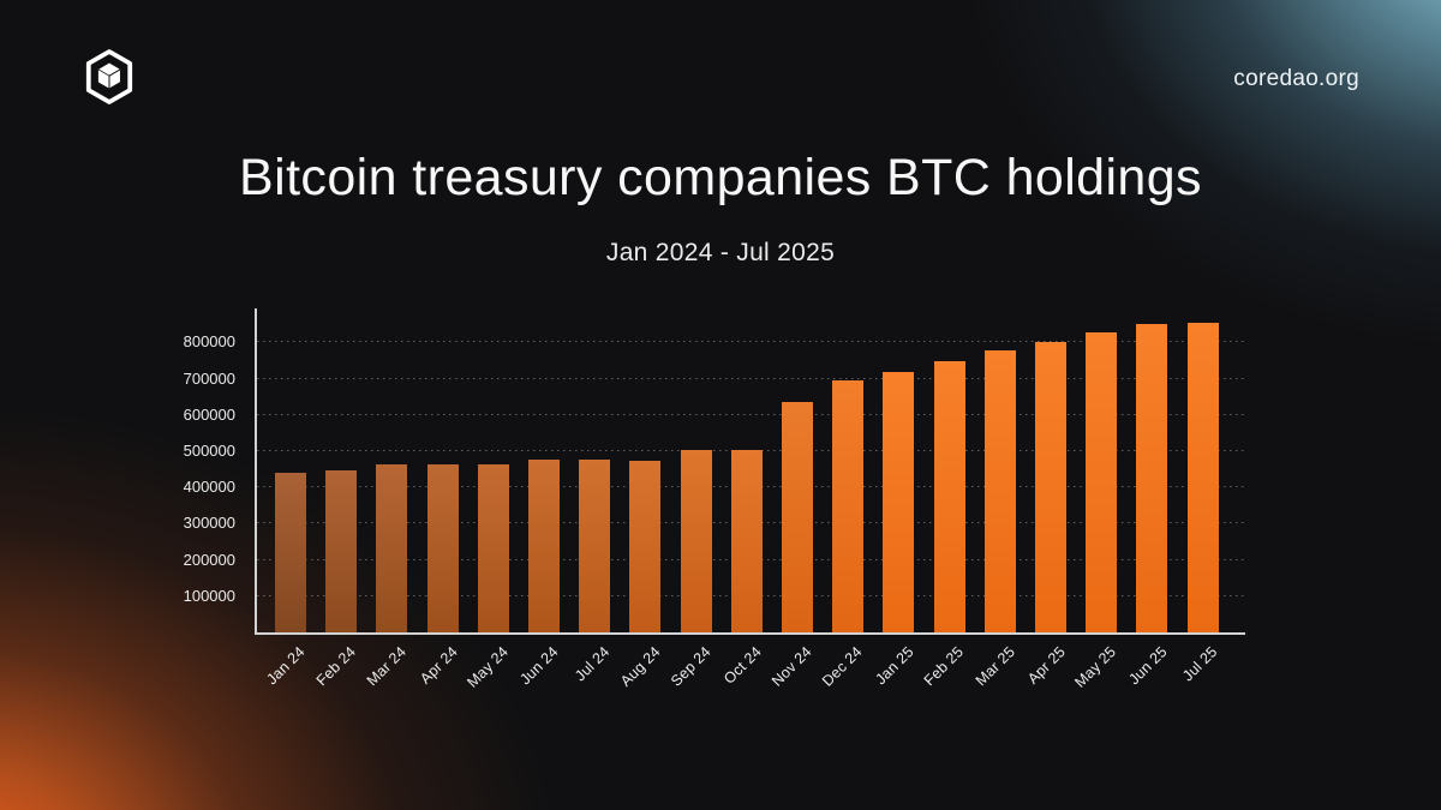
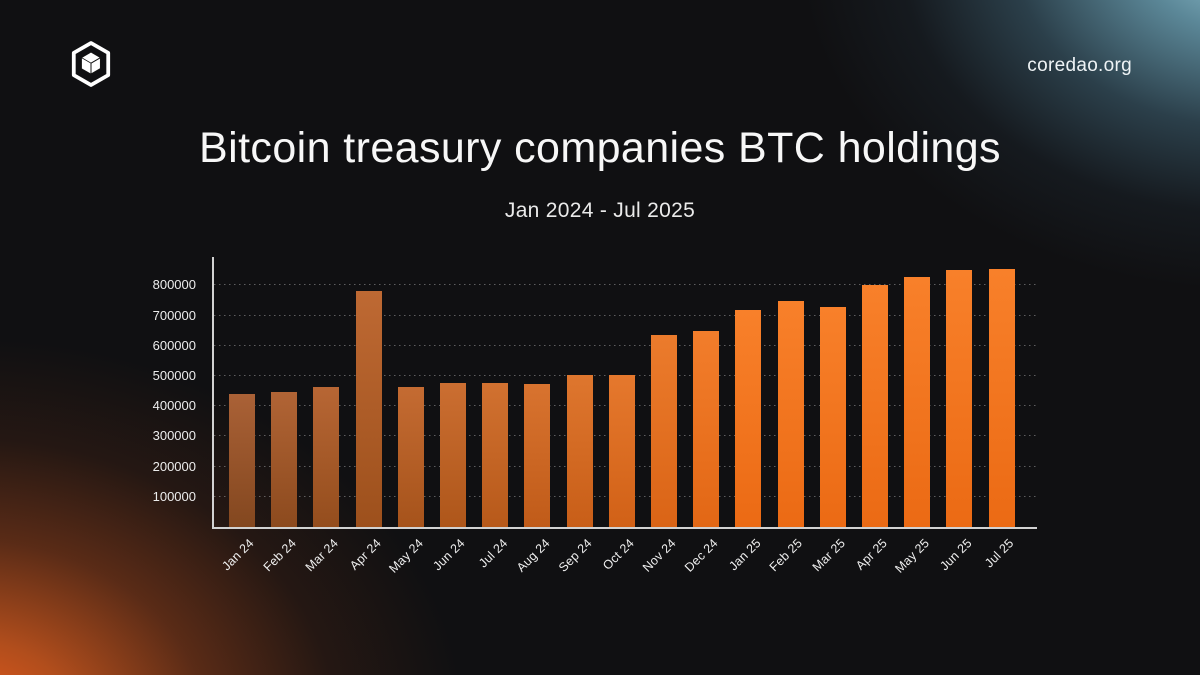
Apr 24: 460000 -> 780000
Dec 24: 700000 -> 650000
Mar 25: 780000 -> 730000
